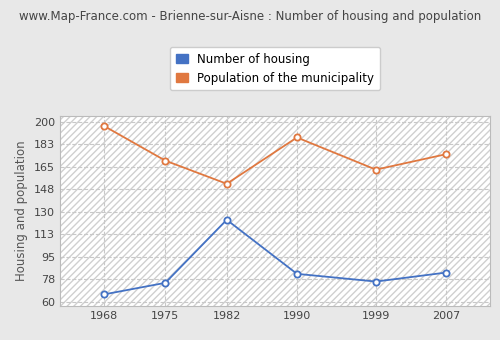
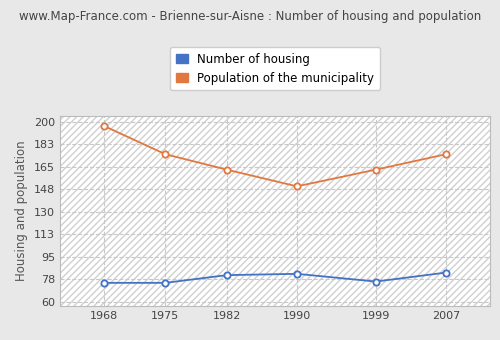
Number of housing/1968: 66 -> 75
Population of the municipality/1975: 170 -> 175
Number of housing/1982: 124 -> 81
Population of the municipality/1982: 152 -> 163
Population of the municipality/1990: 188 -> 150
